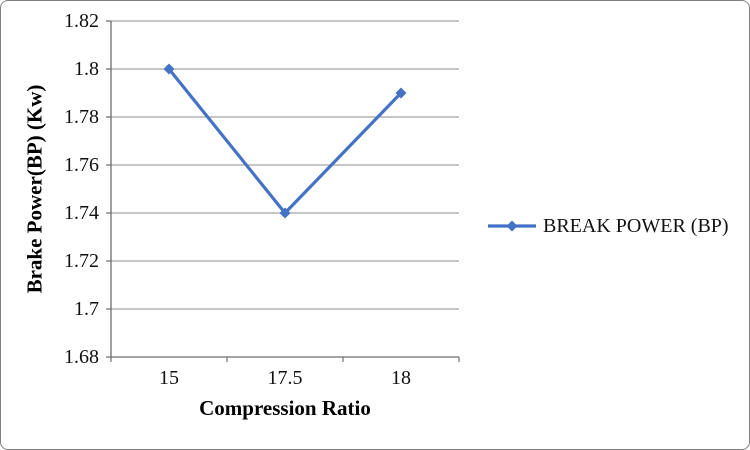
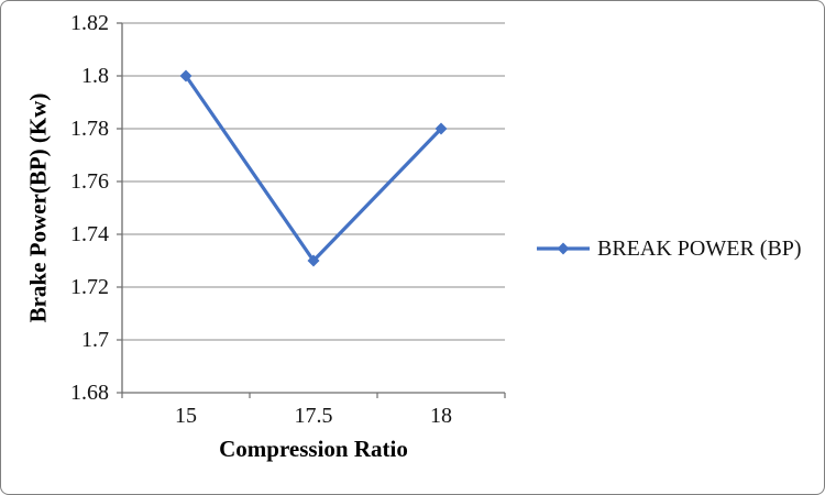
17.5: 1.74 -> 1.73
18: 1.79 -> 1.78
